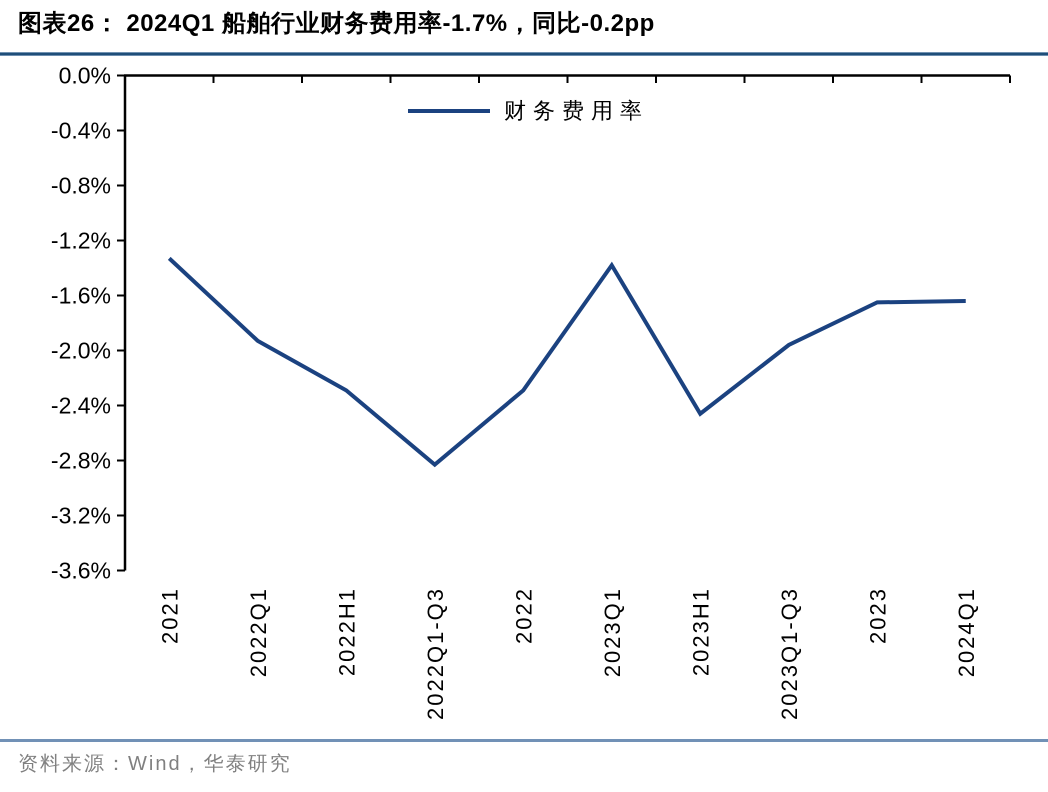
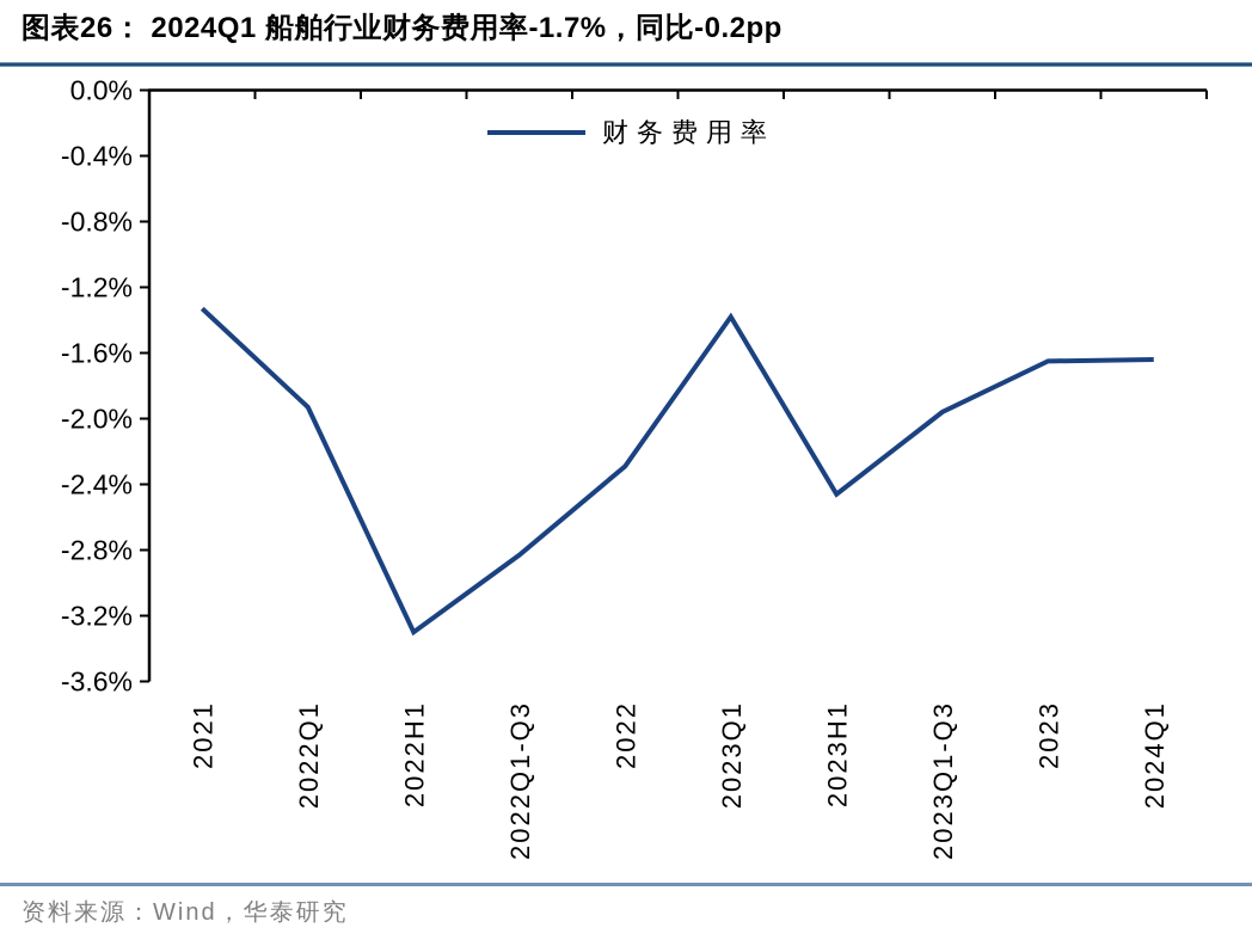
2022H1: -2.29% -> -3.30%
